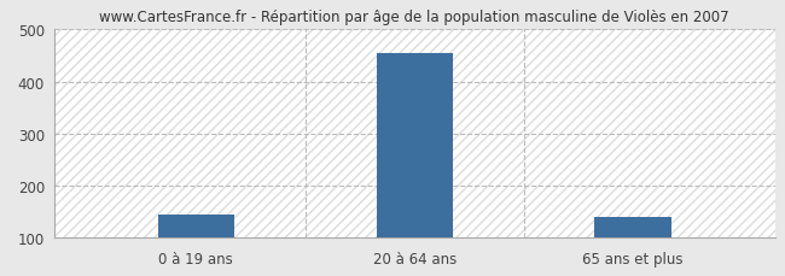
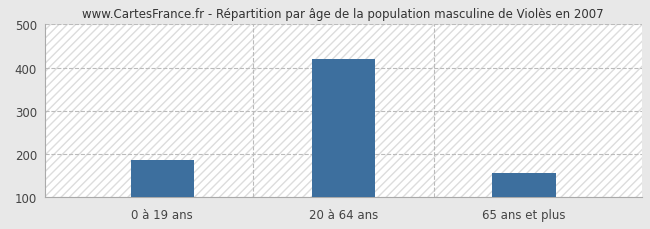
0 à 19 ans: 145 -> 185
20 à 64 ans: 455 -> 420
65 ans et plus: 140 -> 155
